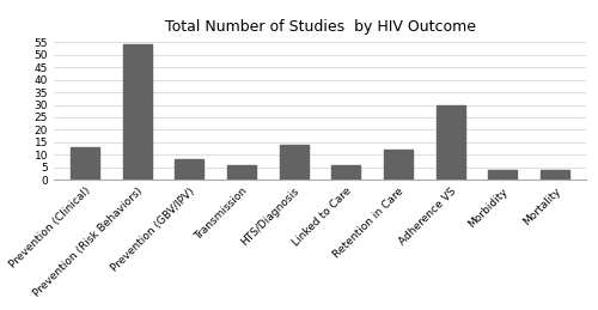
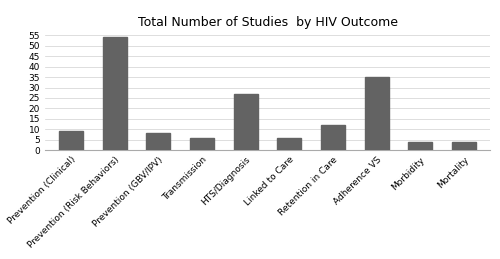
Prevention (Clinical): 13 -> 9
HTS/Diagnosis: 14 -> 27
Adherence VS: 30 -> 35
